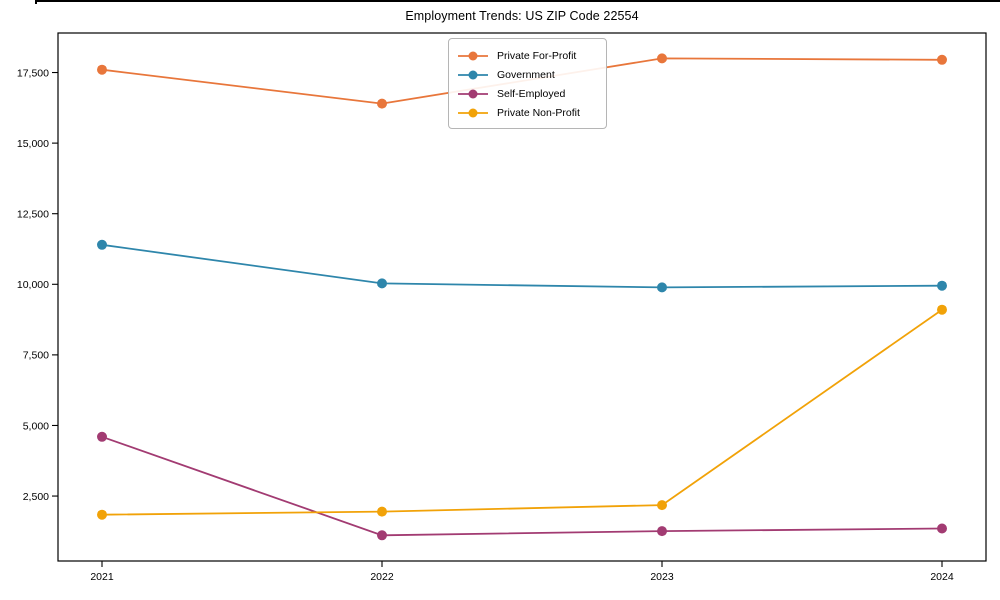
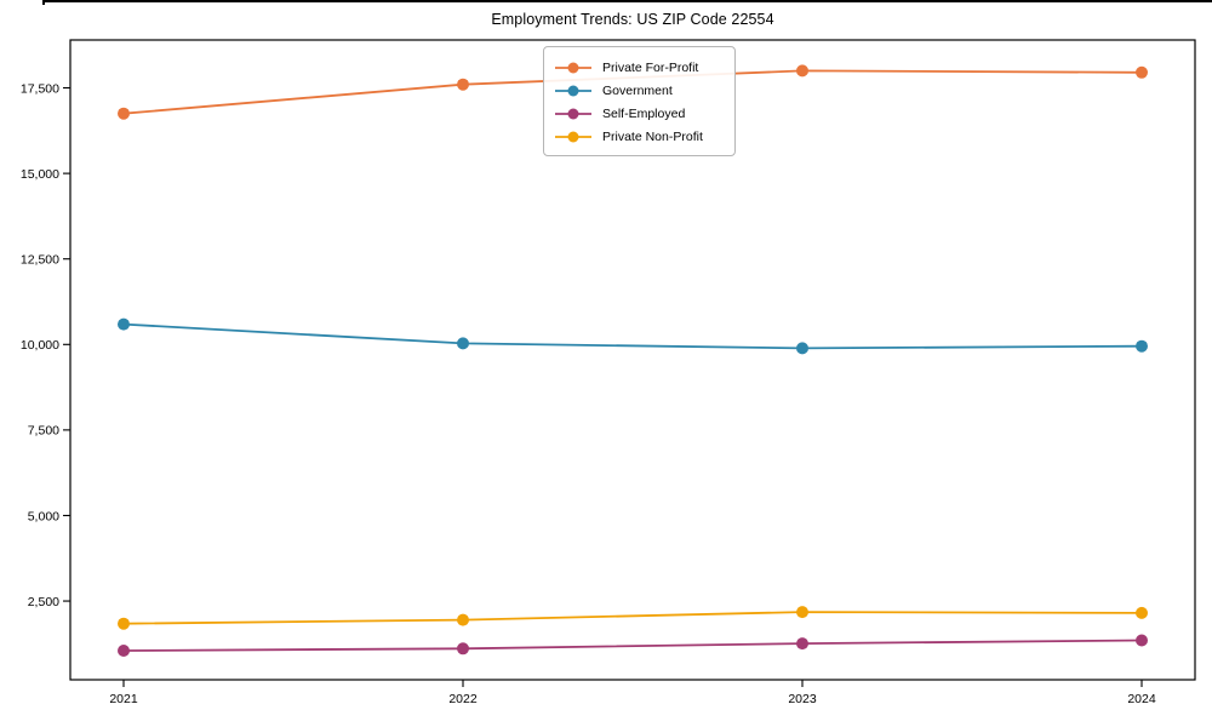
Private For-Profit/2021: 17600 -> 16800
Government/2021: 11400 -> 10600
Self-Employed/2021: 4600 -> 1000
Private For-Profit/2022: 16400 -> 17600
Private Non-Profit/2024: 9100 -> 2200
